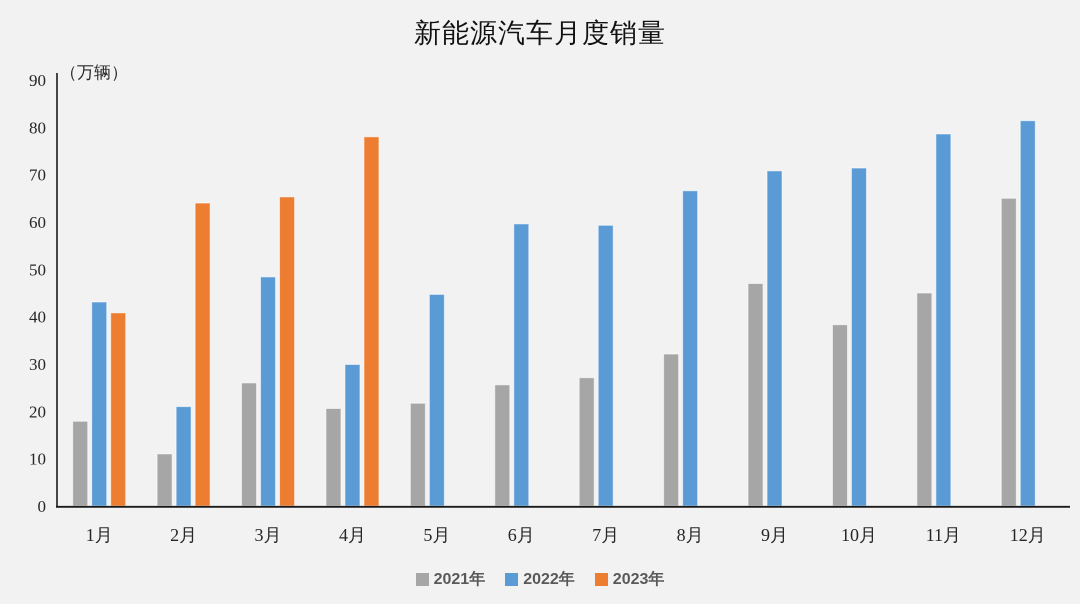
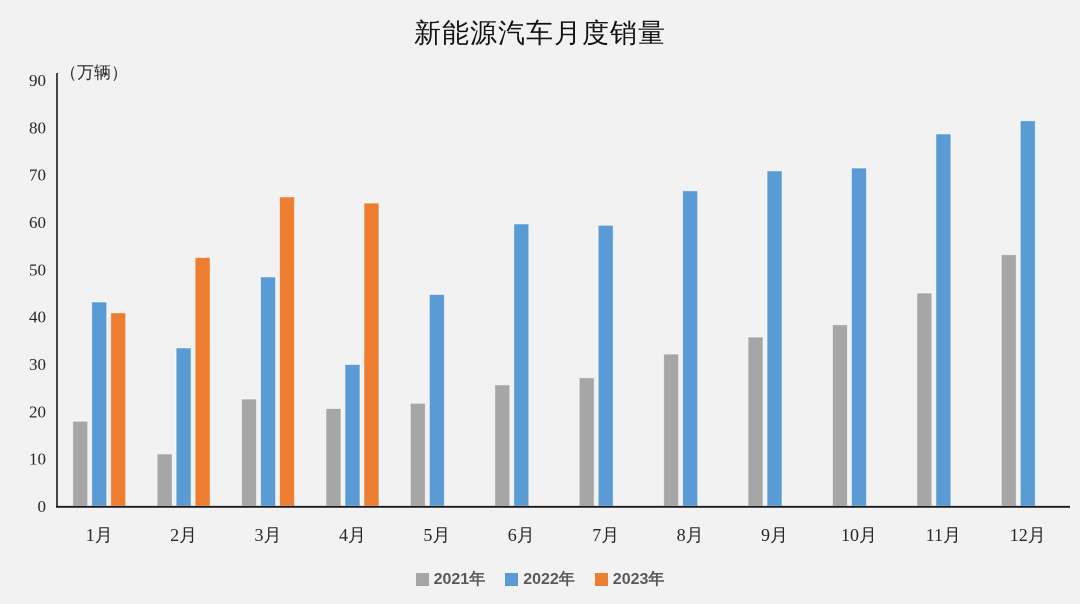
2022年/2月: 21 -> 33
2023年/2月: 64 -> 52
2021年/3月: 26 -> 23
2023年/4月: 78 -> 64
2021年/9月: 47 -> 36
2021年/12月: 65 -> 53
